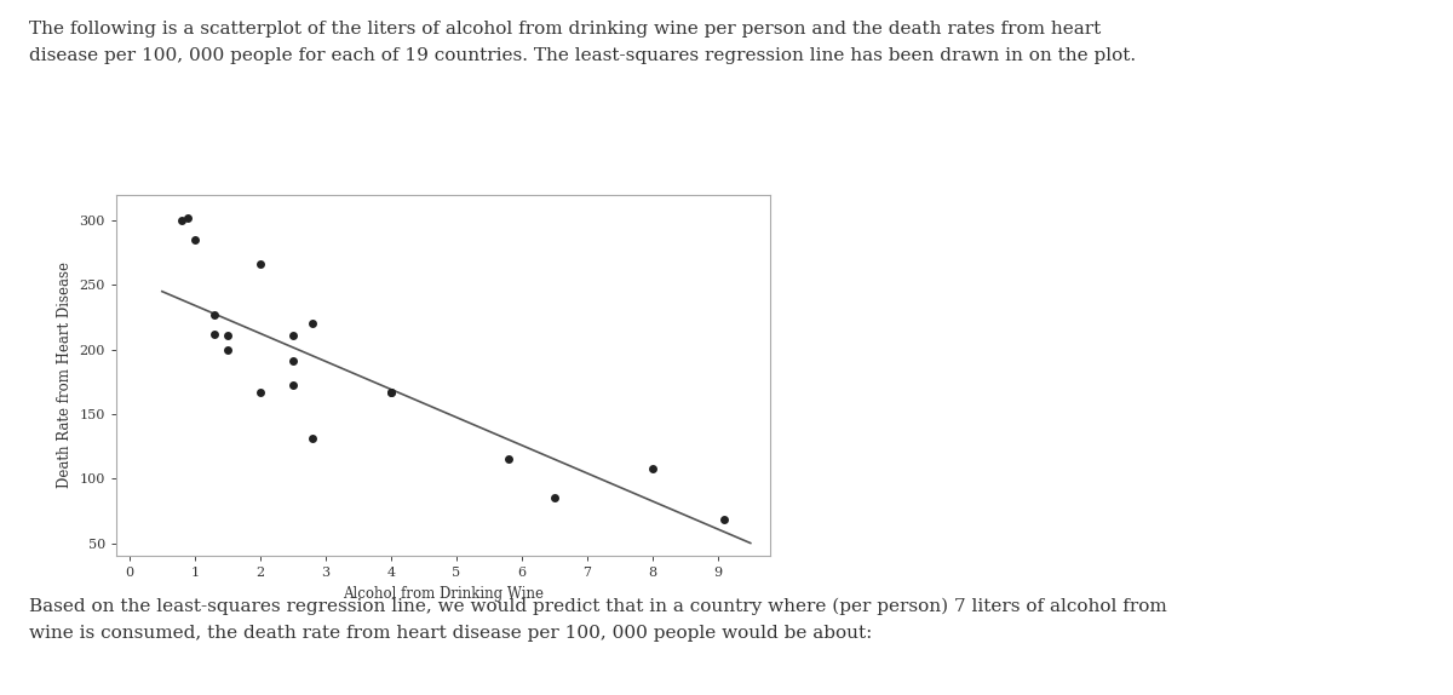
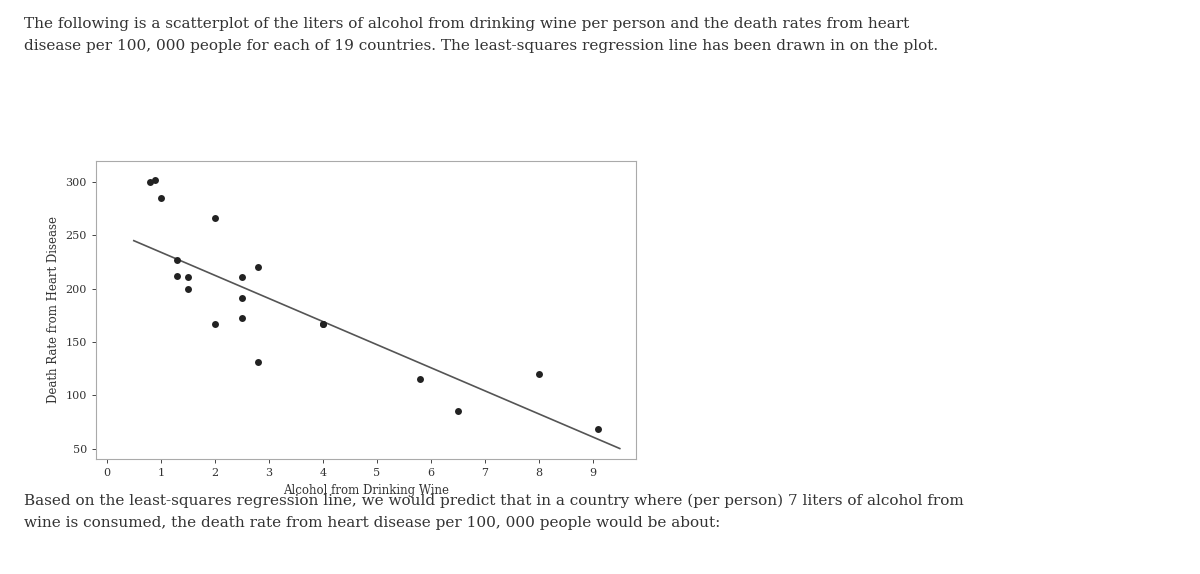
8: 108 -> 120
